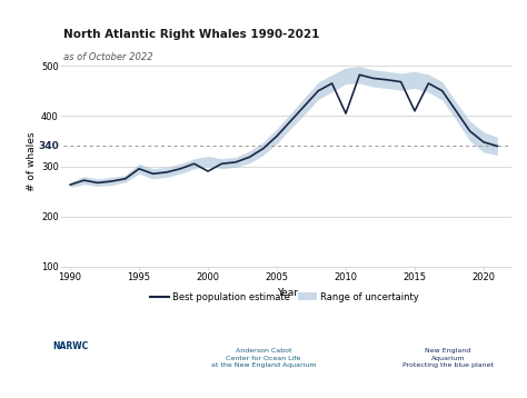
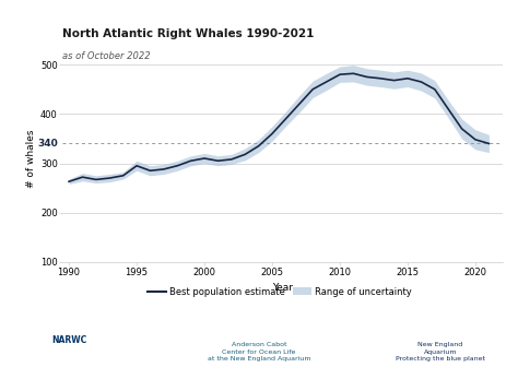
Best population estimate/2000: 290 -> 310
Best population estimate/2010: 405 -> 480
Best population estimate/2015: 410 -> 472
